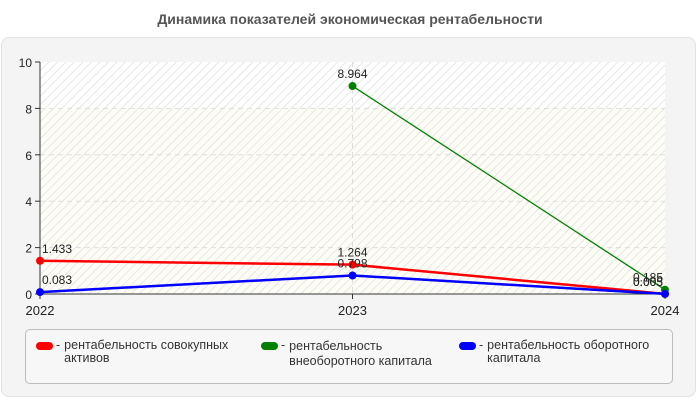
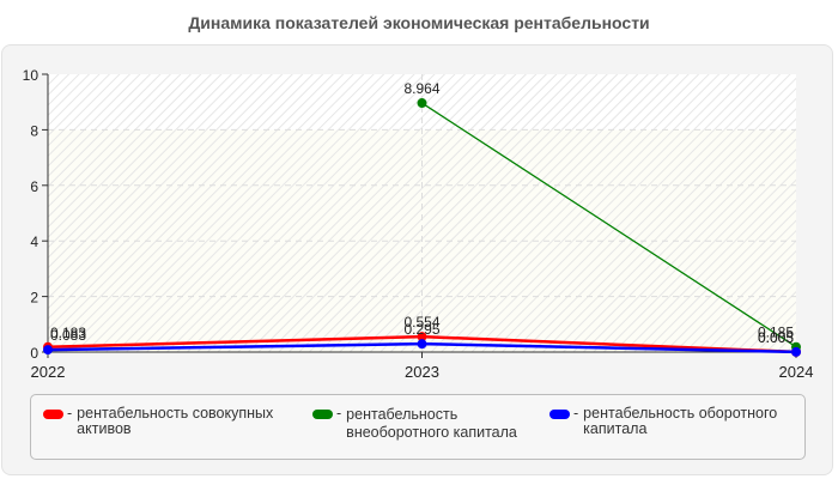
рентабельность совокупных активов/2022: 1.433 -> 0.183
рентабельность совокупных активов/2023: 1.264 -> 0.554
рентабельность оборотного капитала/2023: 0.798 -> 0.295
